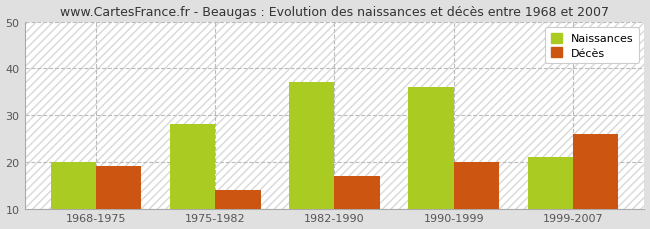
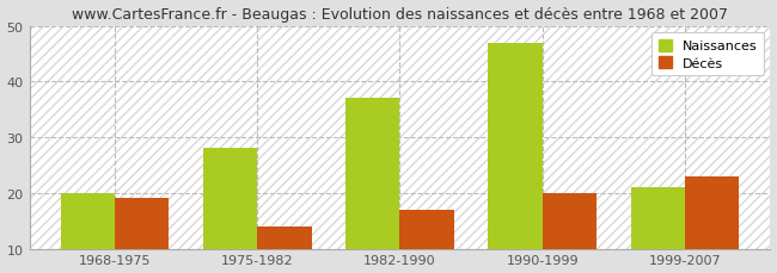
Naissances/1990-1999: 36 -> 47
Décès/1999-2007: 26 -> 23
